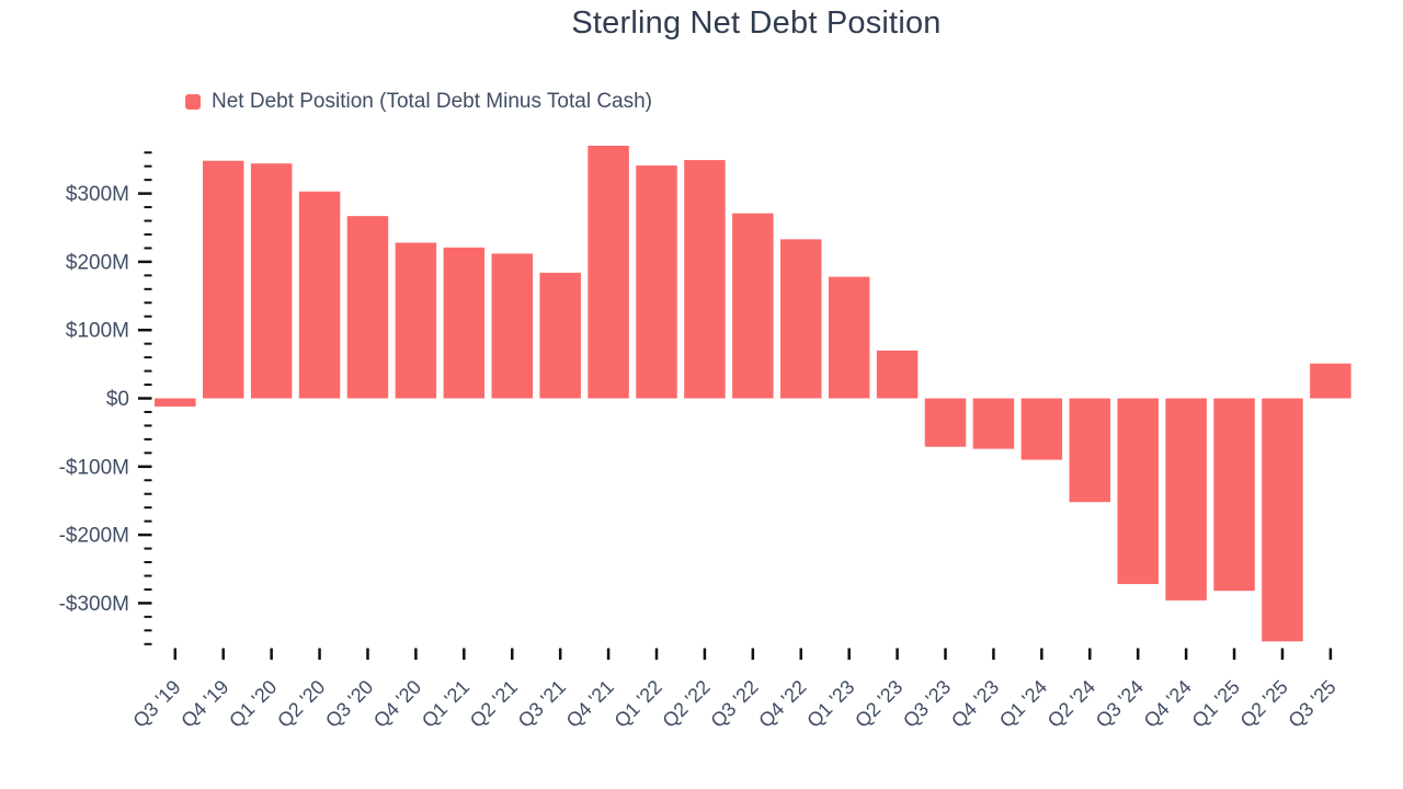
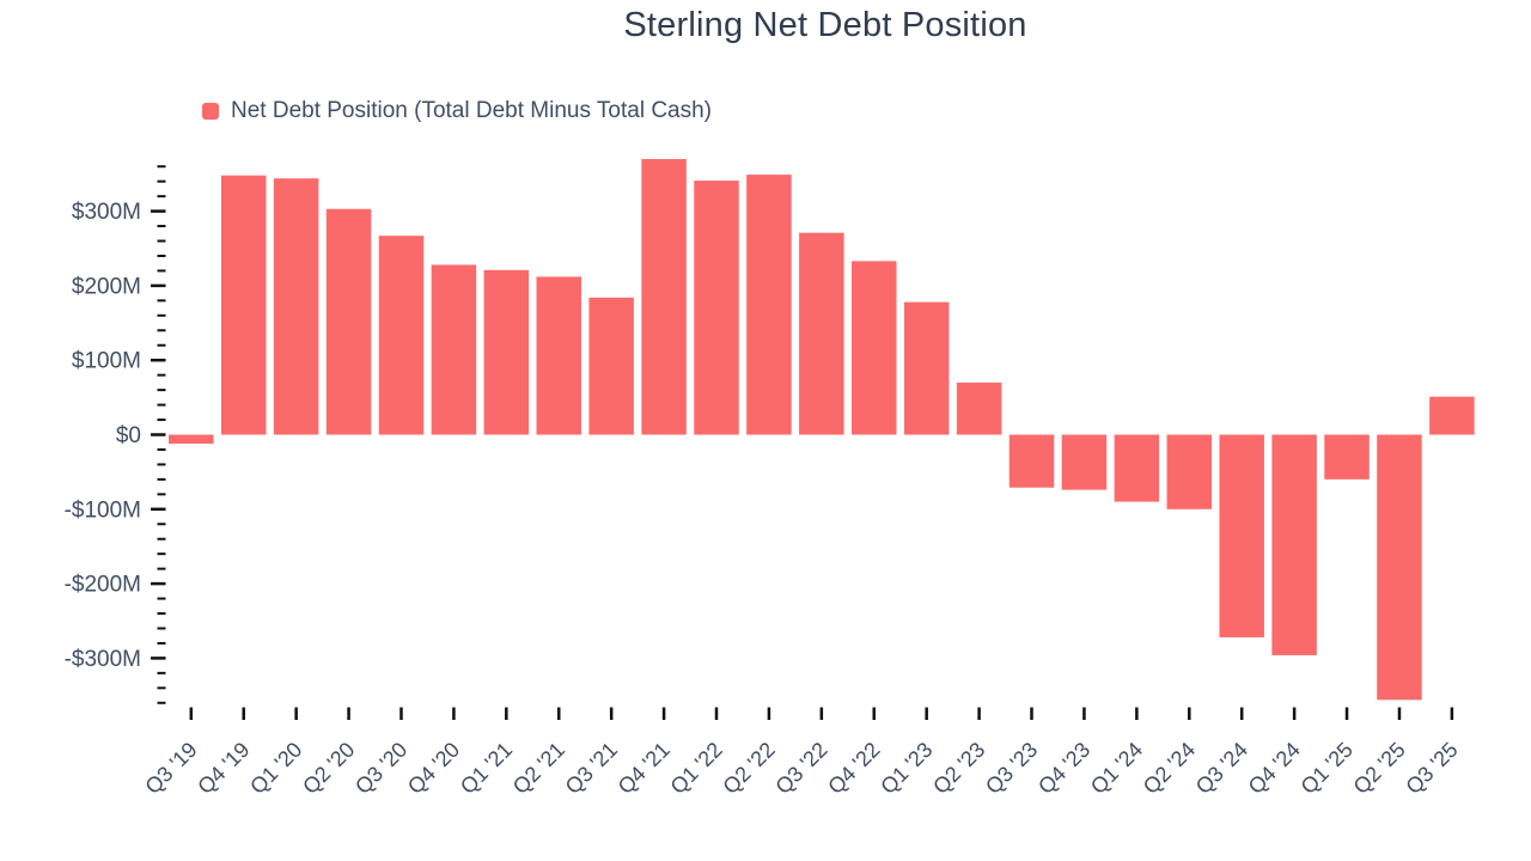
Q2 '24: -$150M -> -$100M
Q1 '25: -$280M -> -$60M
